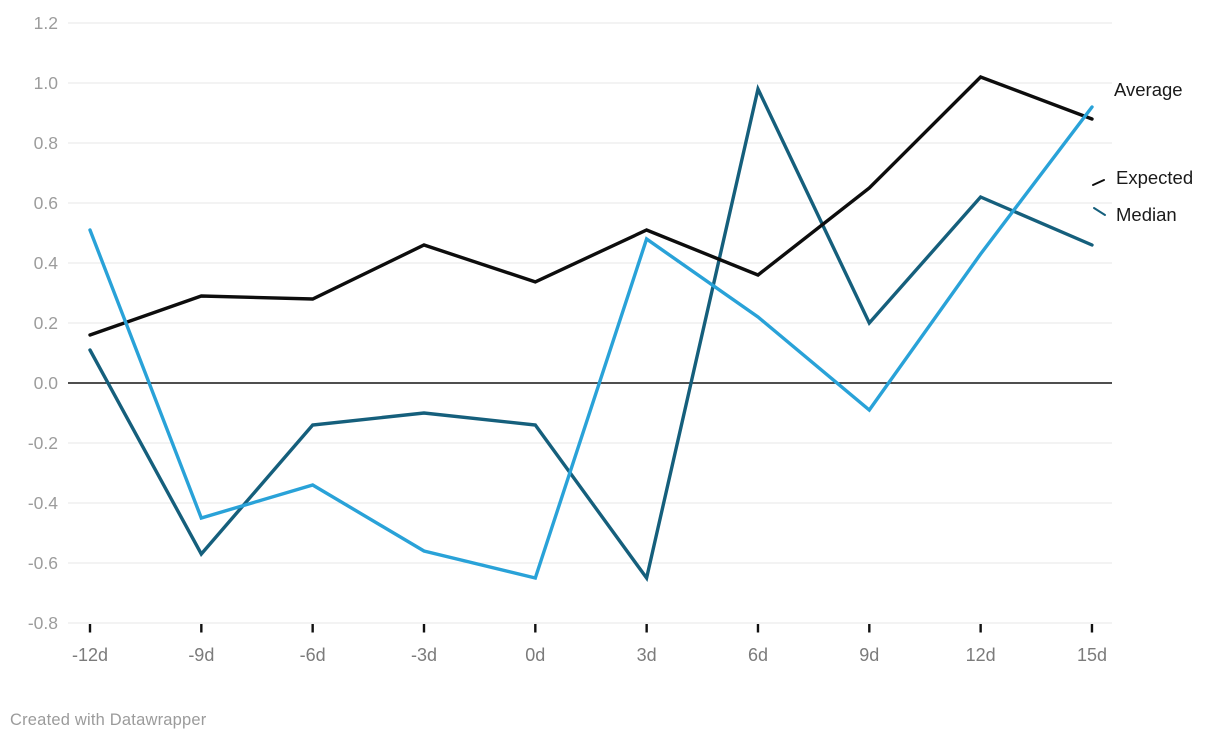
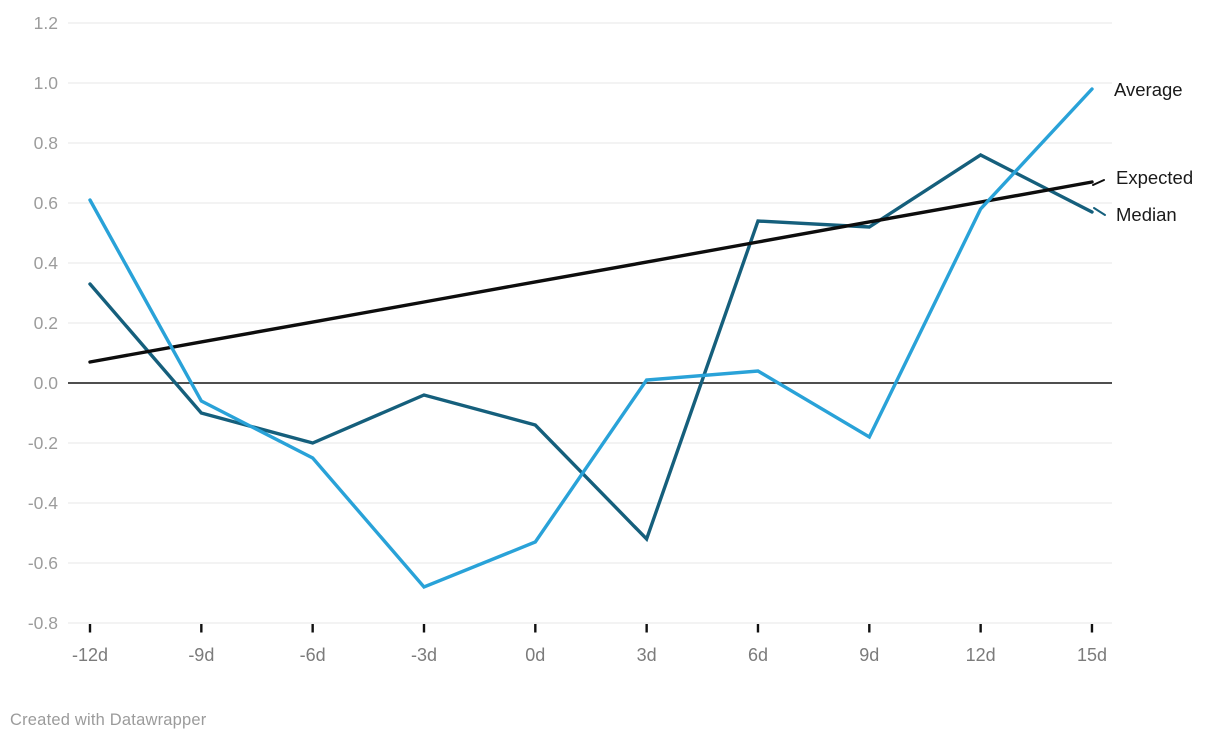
Average/-12d: 0.51 -> 0.61
Expected/-12d: 0.16 -> 0.07
Median/-12d: 0.11 -> 0.33
Average/-9d: -0.45 -> -0.06
Expected/-9d: 0.29 -> 0.14
Median/-9d: -0.57 -> -0.10
Average/-6d: -0.34 -> -0.25
Expected/-6d: 0.28 -> 0.20
Median/-6d: -0.14 -> -0.20
Average/-3d: -0.56 -> -0.68
Expected/-3d: 0.46 -> 0.27
Median/-3d: -0.10 -> -0.04
Average/0d: -0.65 -> -0.53
Average/3d: 0.48 -> 0.01
Expected/3d: 0.51 -> 0.40
Median/3d: -0.65 -> -0.52
Average/6d: 0.22 -> 0.04
Expected/6d: 0.36 -> 0.47
Median/6d: 0.98 -> 0.54
Average/9d: -0.09 -> -0.18
Expected/9d: 0.65 -> 0.54
Median/9d: 0.20 -> 0.52
Average/12d: 0.43 -> 0.58
Expected/12d: 1.02 -> 0.60
Median/12d: 0.62 -> 0.76
Average/15d: 0.92 -> 0.98
Expected/15d: 0.88 -> 0.67
Median/15d: 0.46 -> 0.57
